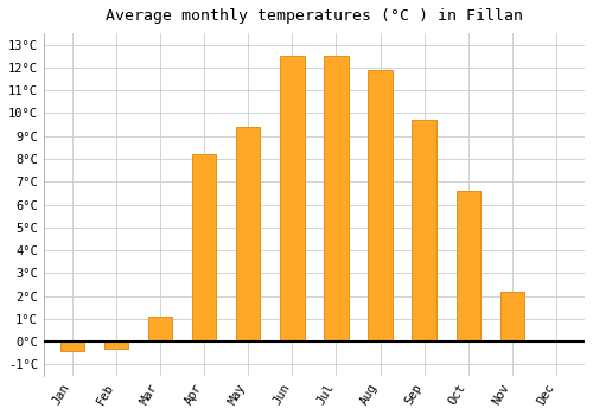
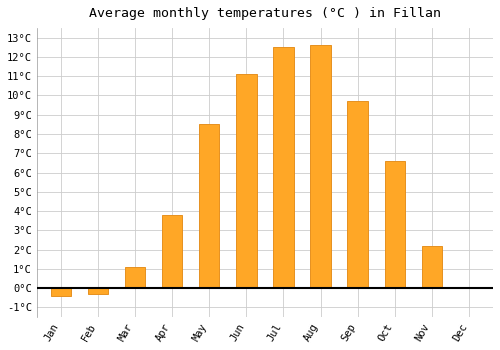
Apr: 8.2°C -> 3.8°C
May: 9.4°C -> 8.5°C
Jun: 12.5°C -> 11.1°C
Aug: 11.9°C -> 12.6°C
